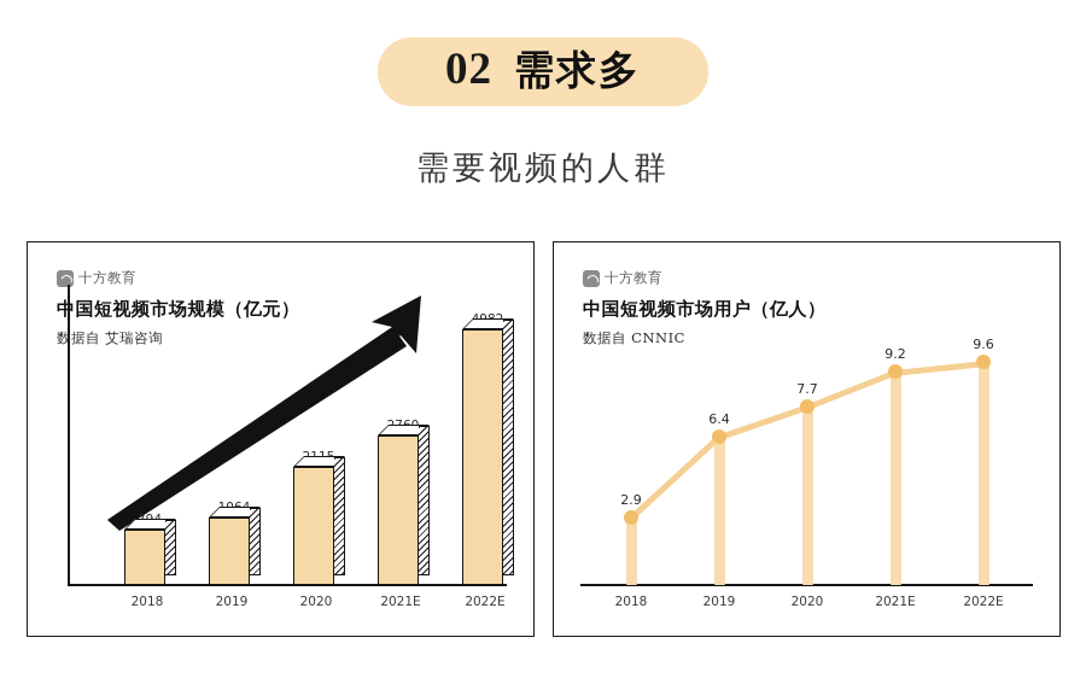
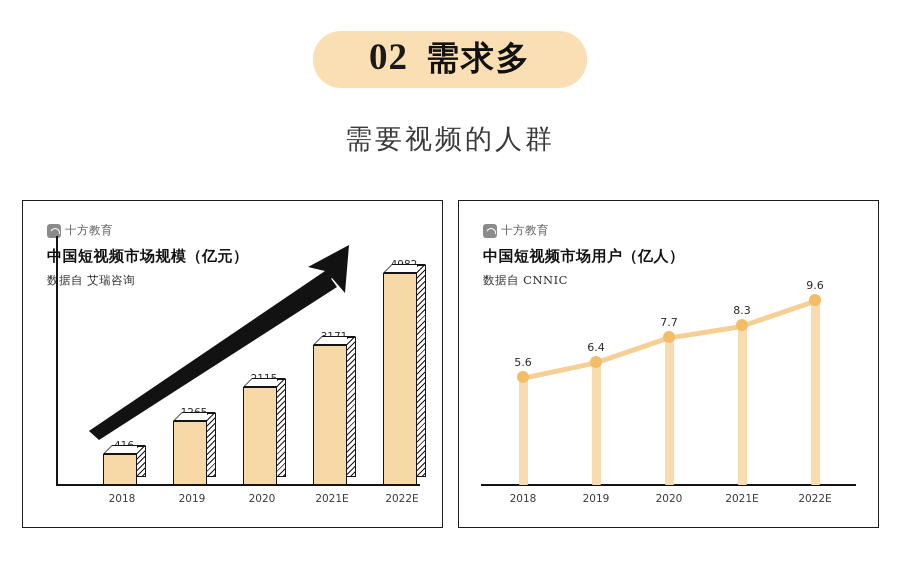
中国短视频市场规模（亿元）/2018: 794 -> 416
中国短视频市场规模（亿元）/2019: 1064 -> 1265
中国短视频市场规模（亿元）/2021E: 2760 -> 3171
中国短视频市场用户（亿人）/2018: 2.9 -> 5.6
中国短视频市场用户（亿人）/2021E: 9.2 -> 8.3
